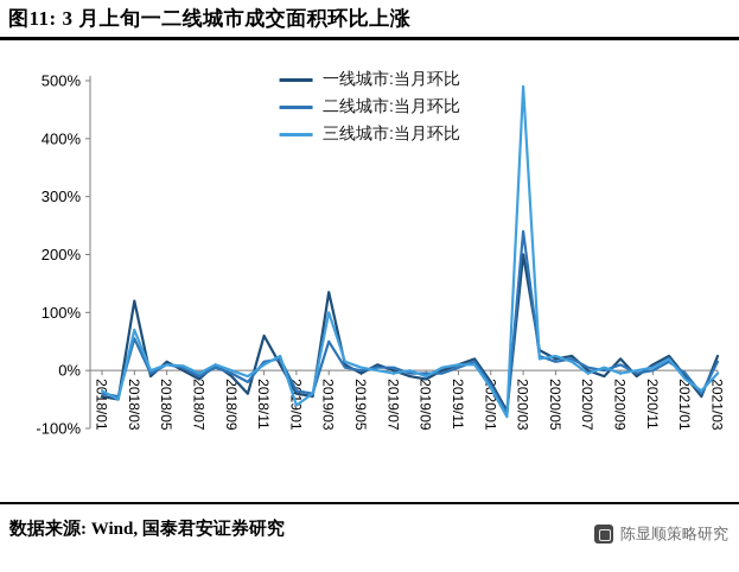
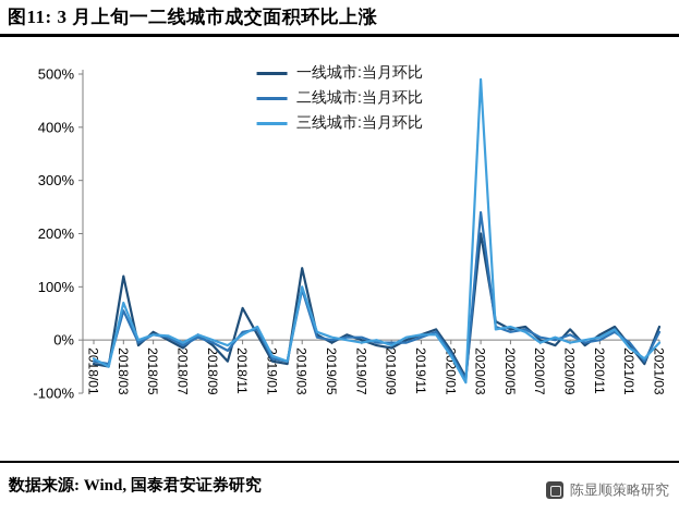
三线城市:当月环比/2019/01: -60% -> -30%
二线城市:当月环比/2019/03: 50% -> 100%
